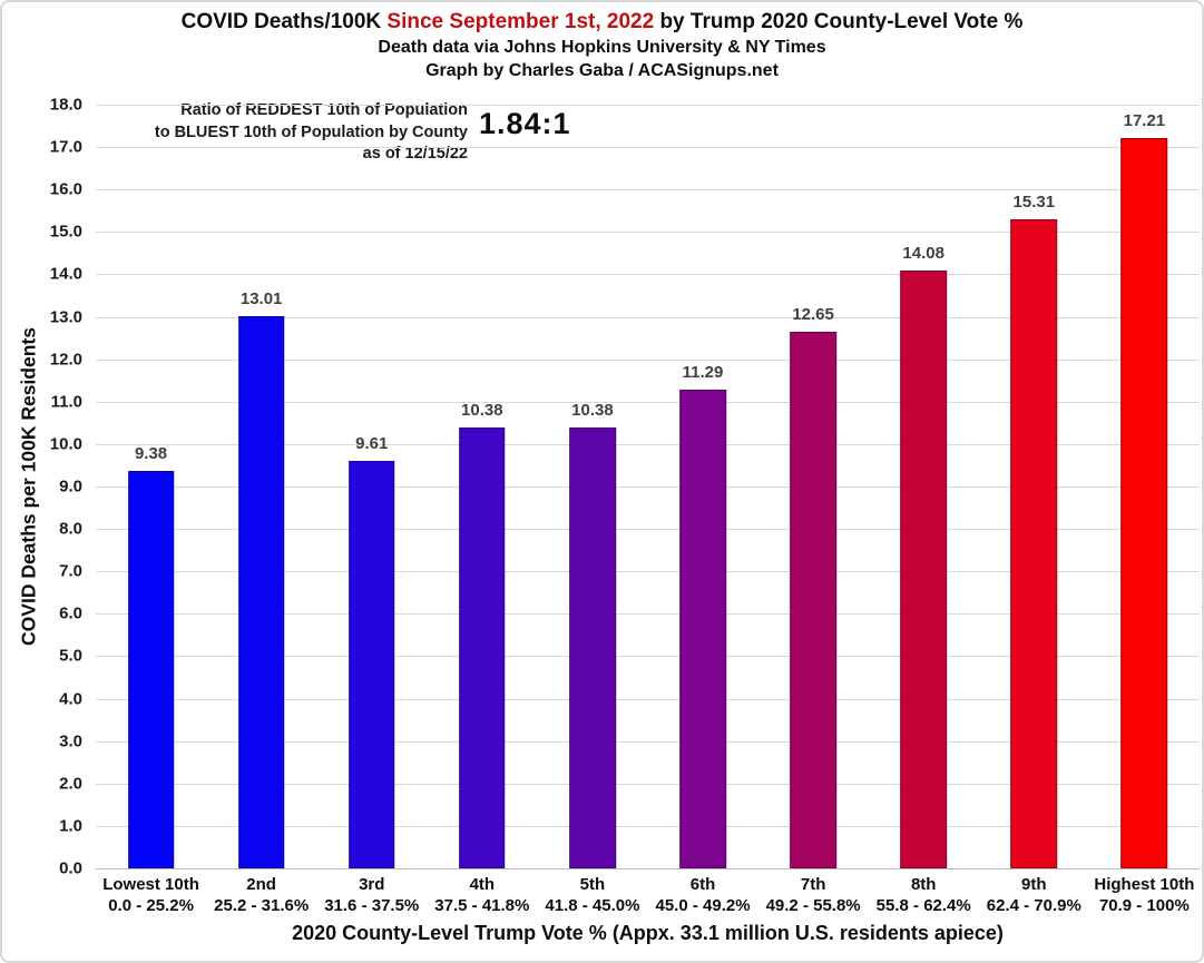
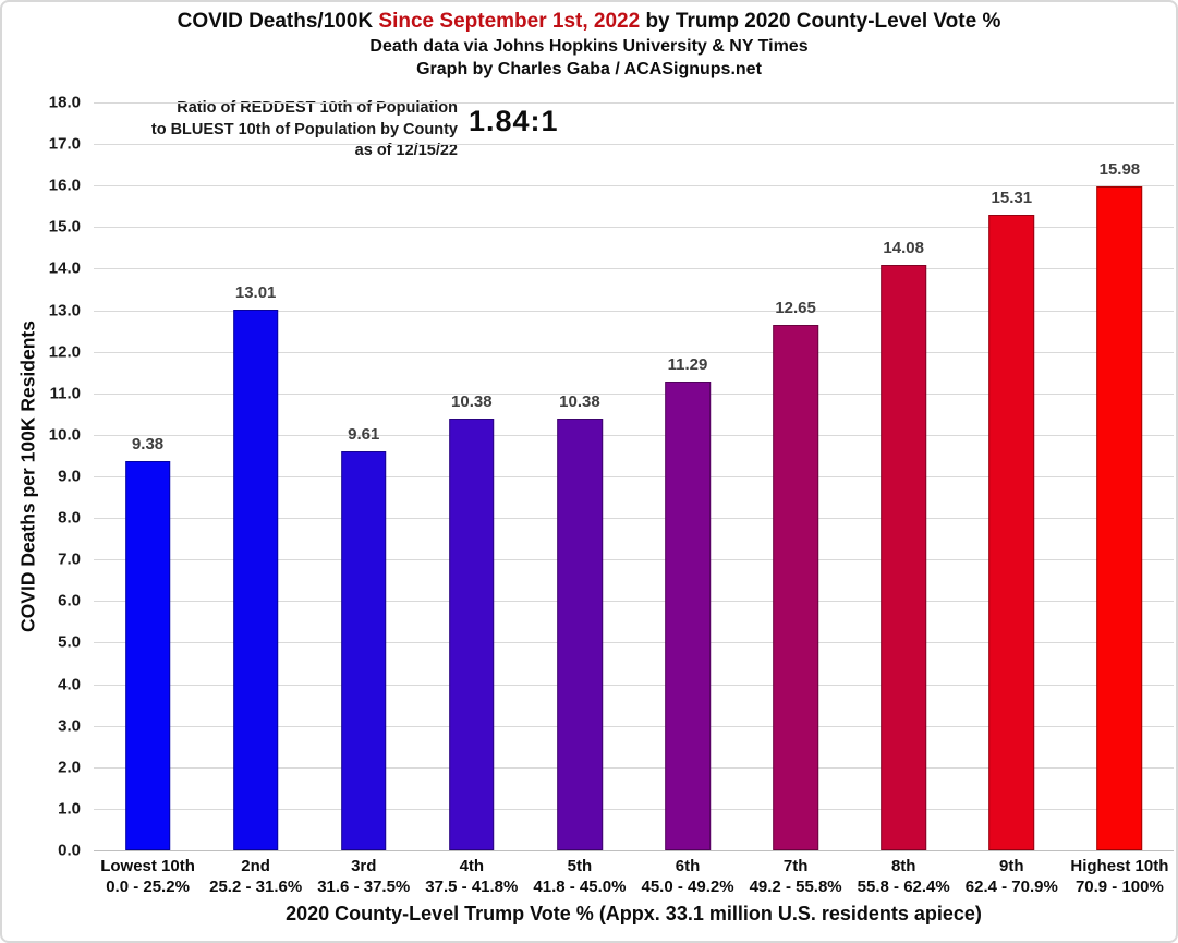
Highest 10th: 17.21 -> 15.98
